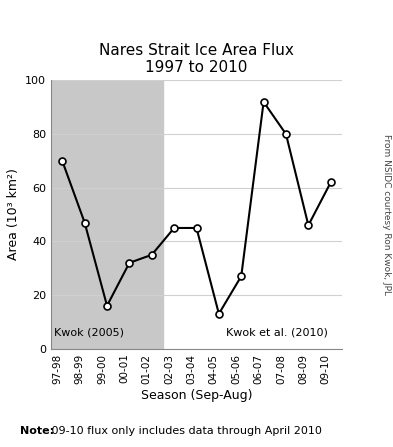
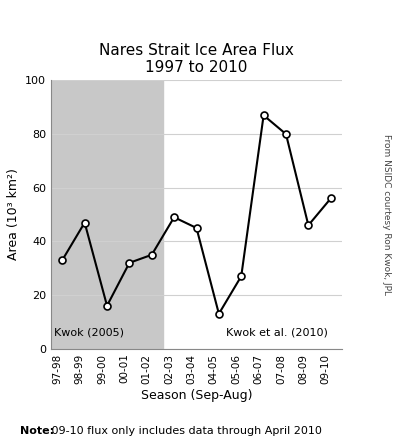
97-98: 70 -> 33
02-03: 45 -> 49
06-07: 92 -> 87
09-10: 62 -> 56
